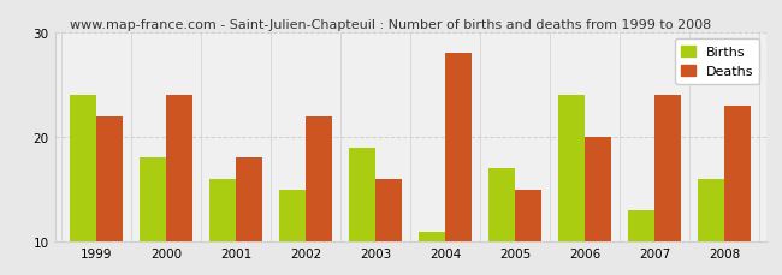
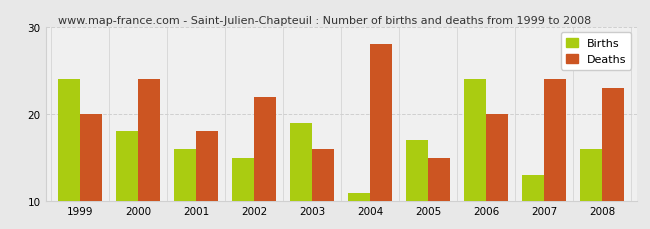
Deaths/1999: 22 -> 20
